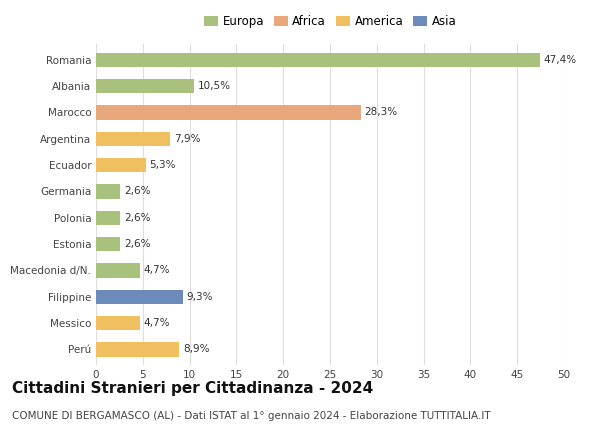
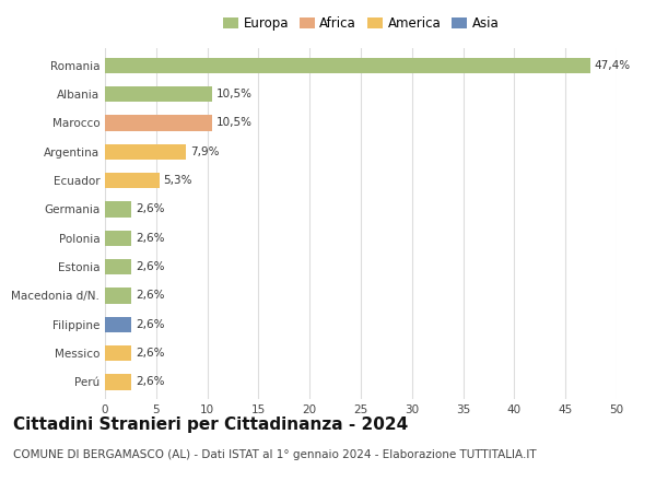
Marocco: 28,3% -> 10,5%
Macedonia d/N.: 4,7% -> 2,6%
Filippine: 9,3% -> 2,6%
Messico: 4,7% -> 2,6%
Perú: 8,9% -> 2,6%
